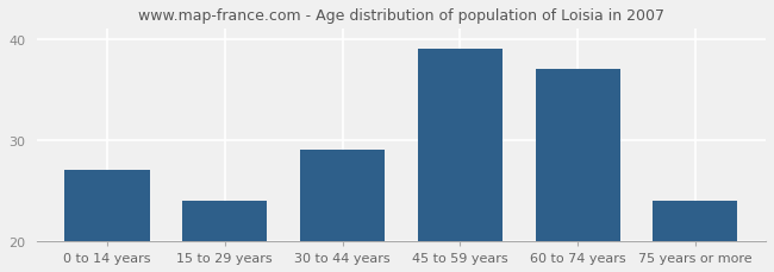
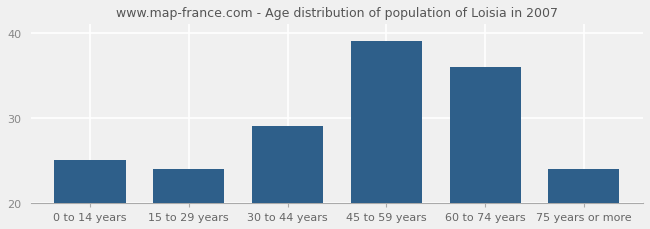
0 to 14 years: 27 -> 25
60 to 74 years: 37 -> 36
